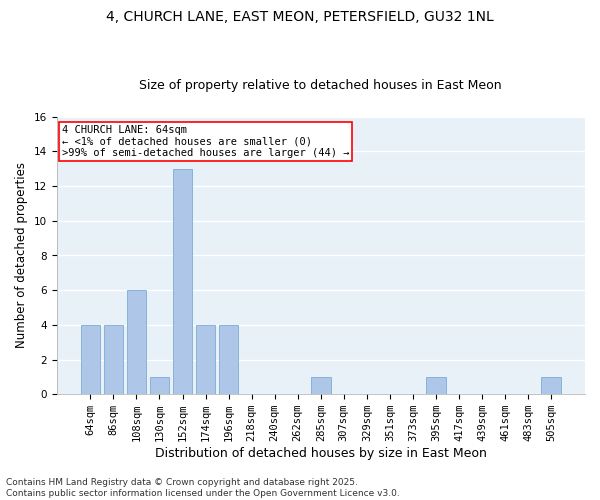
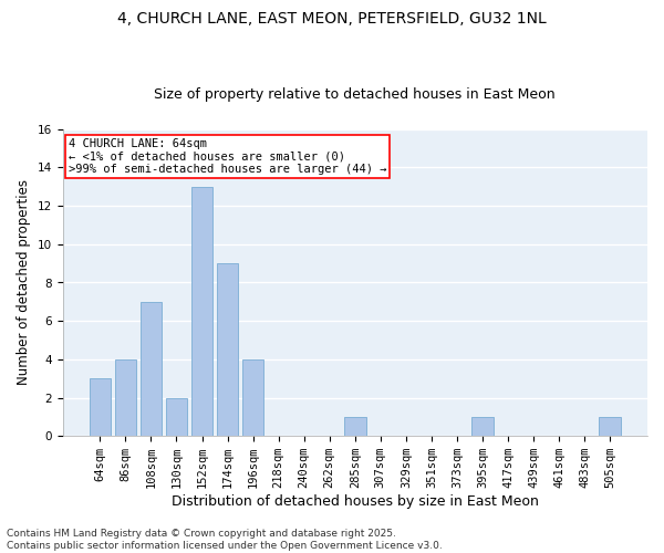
64sqm: 4 -> 3
108sqm: 6 -> 7
130sqm: 1 -> 2
174sqm: 4 -> 9
